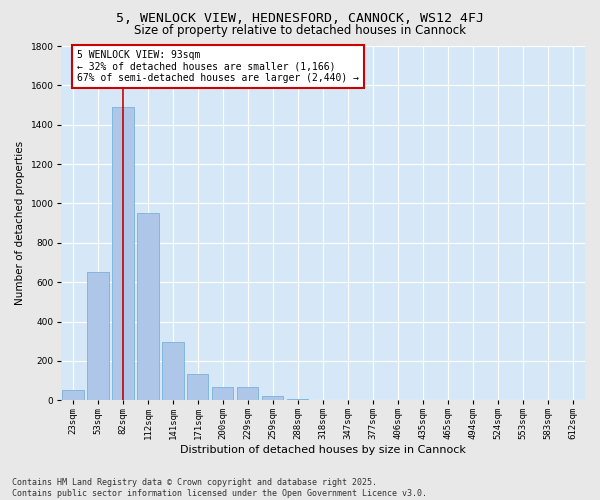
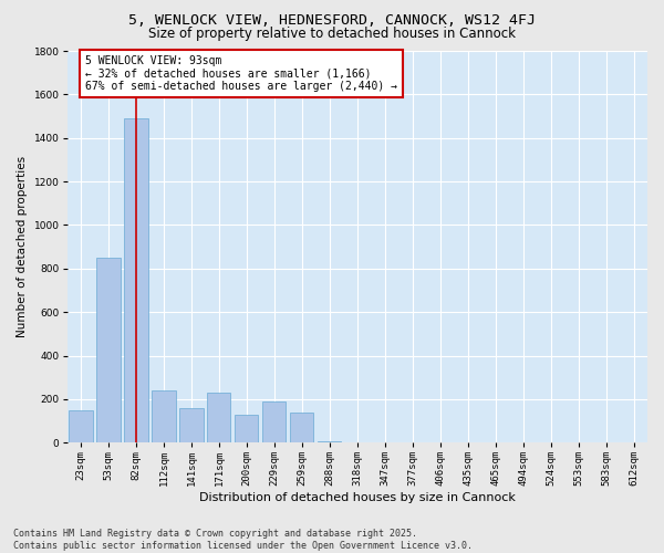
23sqm: 50 -> 150
53sqm: 650 -> 850
112sqm: 950 -> 240
141sqm: 300 -> 160
171sqm: 140 -> 230
200sqm: 70 -> 130
229sqm: 70 -> 190
259sqm: 20 -> 140
